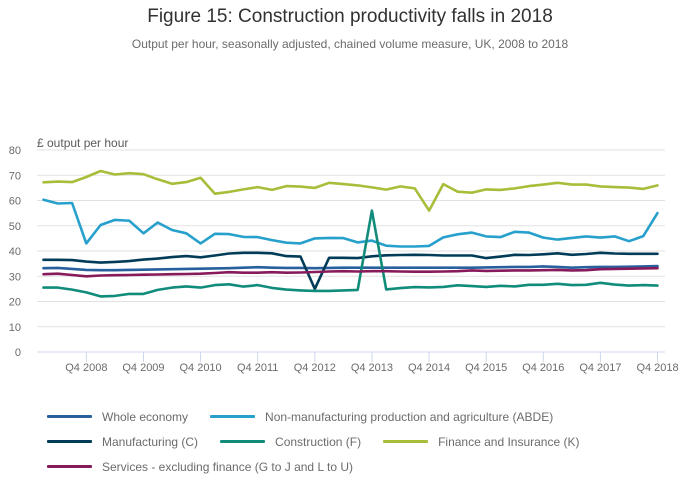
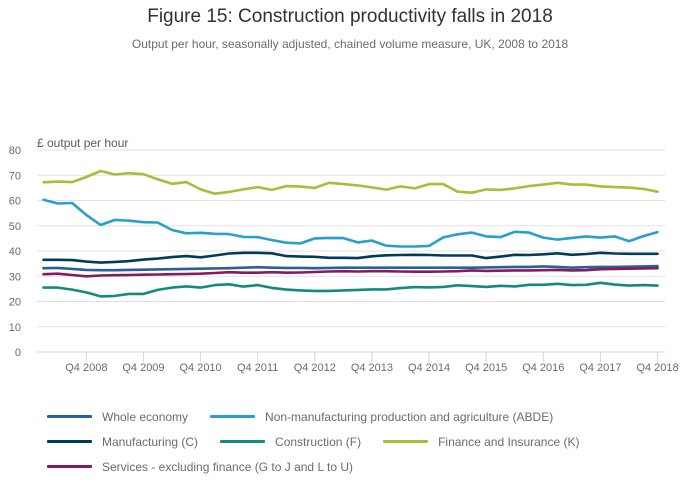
Non-manufacturing production and agriculture (ABDE)/Q4 2008: 43 -> 54
Non-manufacturing production and agriculture (ABDE)/Q4 2009: 47 -> 51
Non-manufacturing production and agriculture (ABDE)/Q4 2010: 43 -> 47
Finance and Insurance (K)/Q4 2010: 69 -> 64
Manufacturing (C)/Q4 2012: 25 -> 38
Construction (F)/Q4 2013: 56 -> 25
Finance and Insurance (K)/Q4 2014: 56 -> 66
Non-manufacturing production and agriculture (ABDE)/Q4 2018: 55 -> 48
Finance and Insurance (K)/Q4 2018: 66 -> 64
